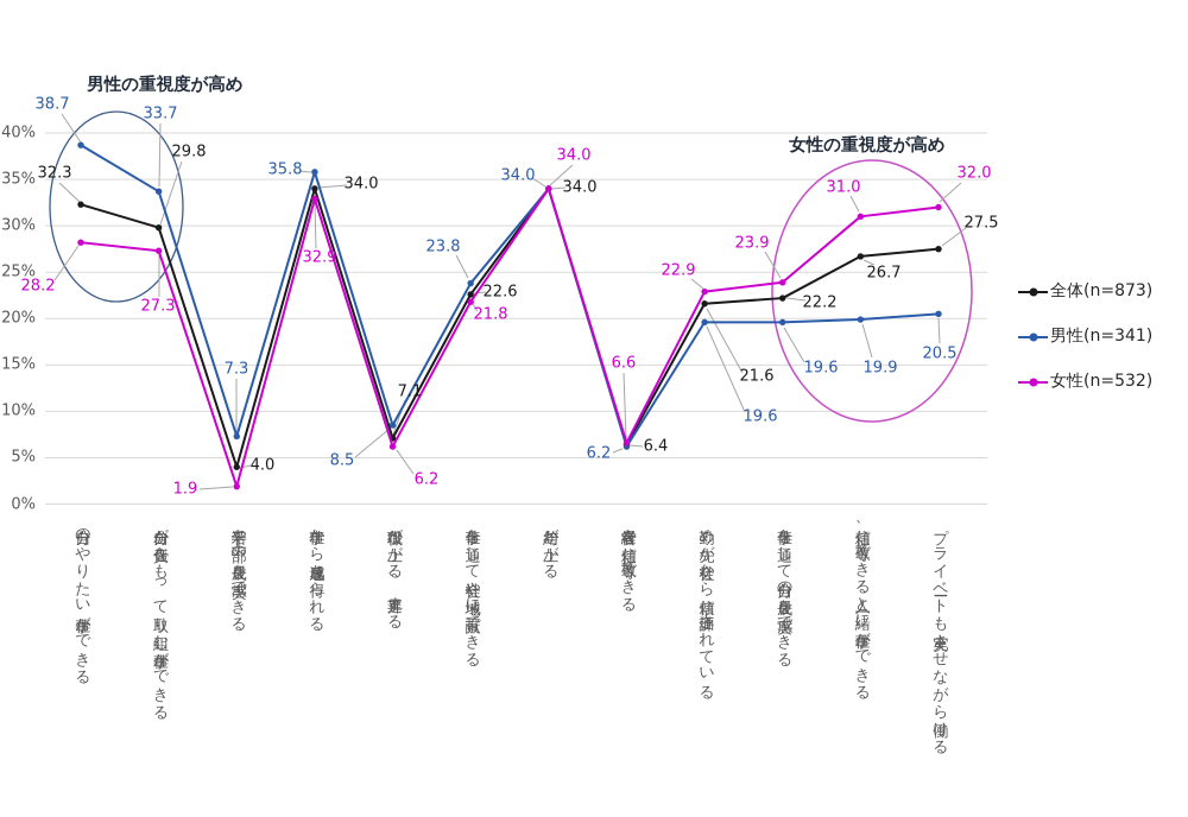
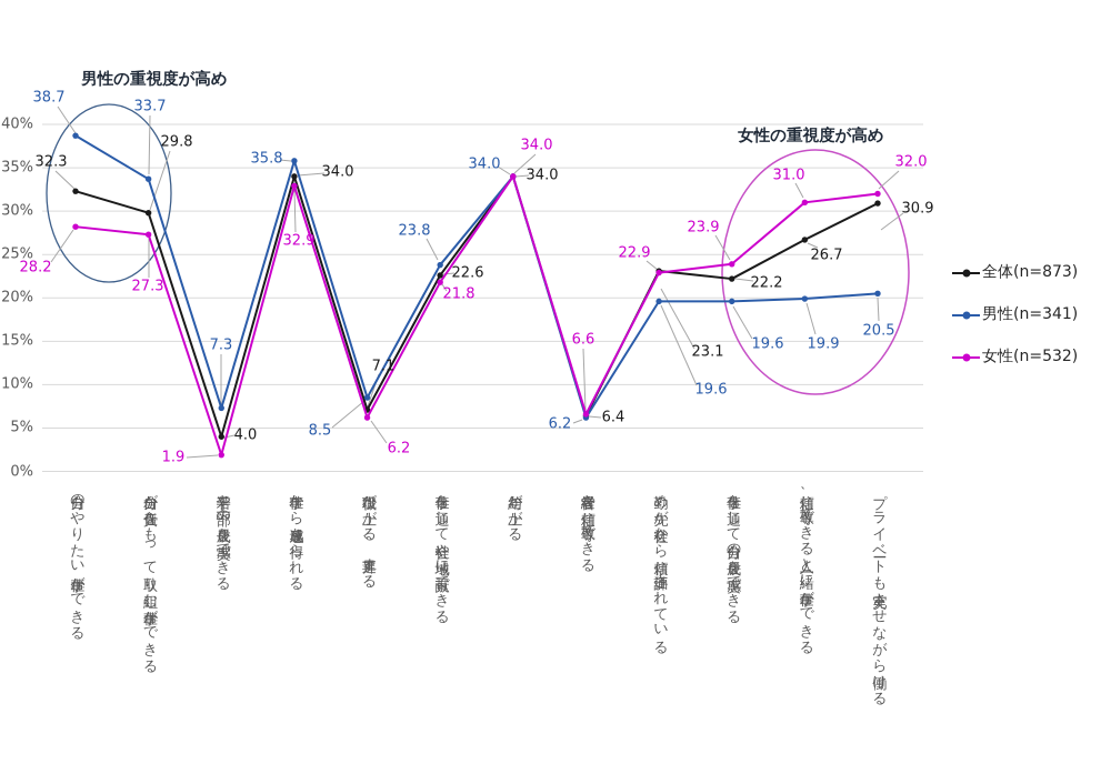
全体(n=873)/勤め先が社会から信頼 評価されている: 21.6 -> 23.1
全体(n=873)/プライベートも充実させながら働ける: 27.5 -> 30.9
